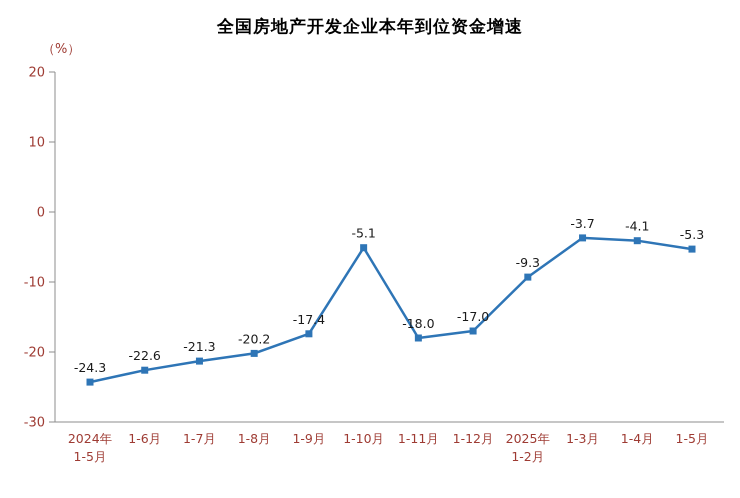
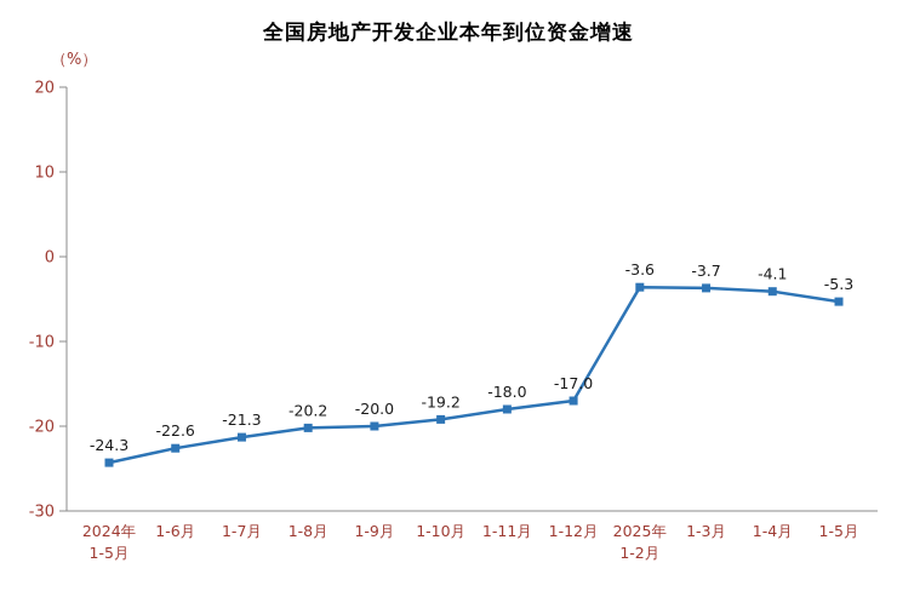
1-9月: -17.4 -> -20.0
1-10月: -5.1 -> -19.2
2025年 1-2月: -9.3 -> -3.6
